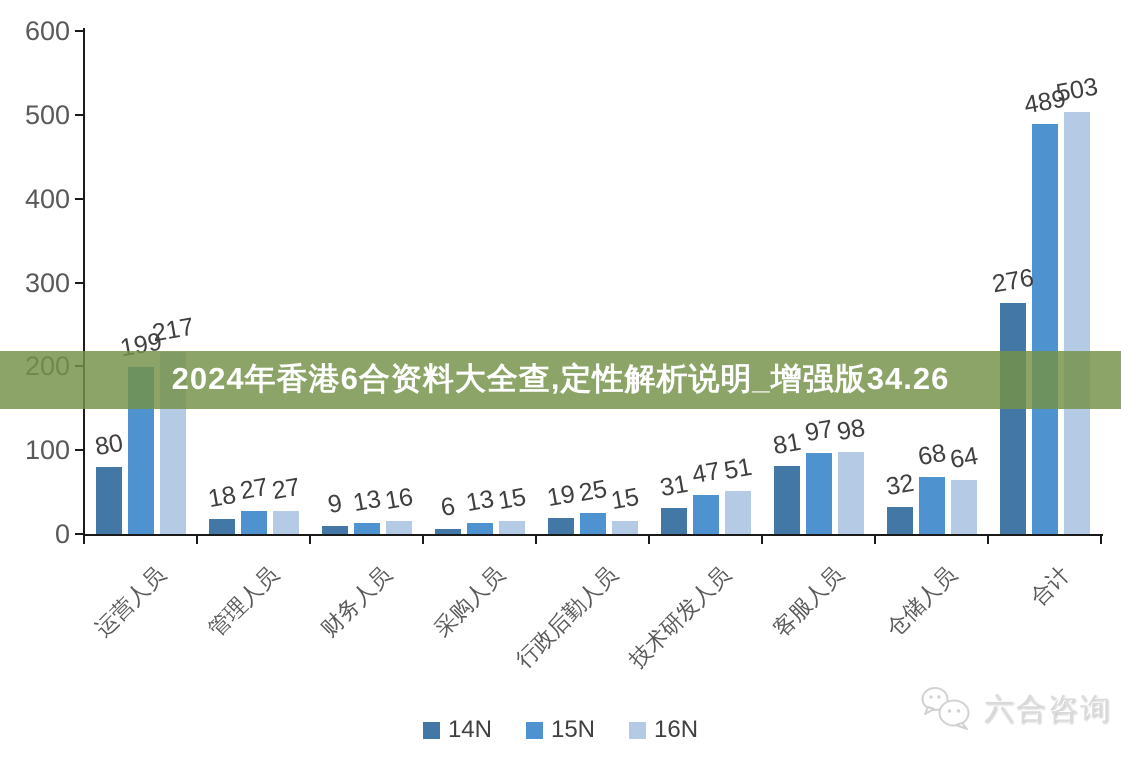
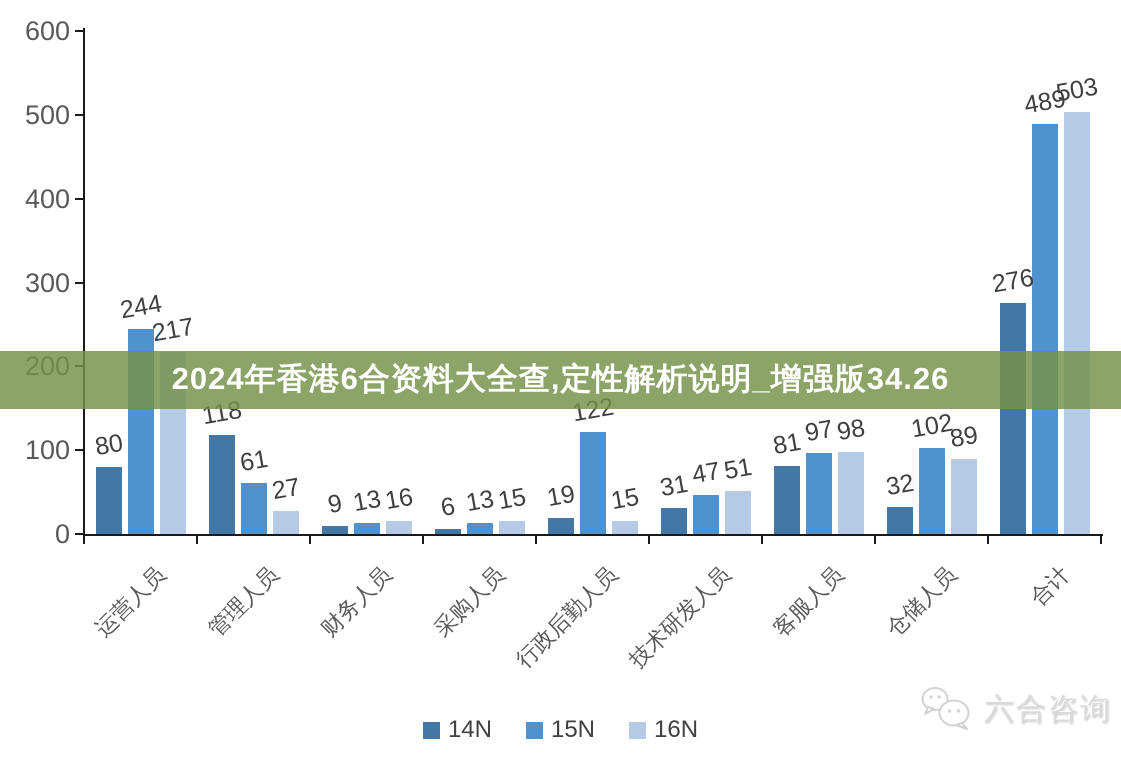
15N/运营人员: 199 -> 244
14N/管理人员: 18 -> 118
15N/管理人员: 27 -> 61
15N/行政后勤人员: 25 -> 122
15N/仓储人员: 68 -> 102
16N/仓储人员: 64 -> 89
